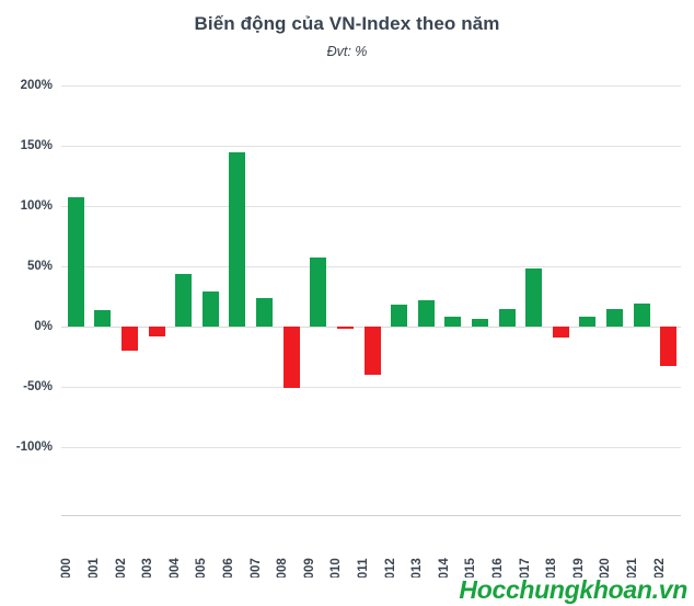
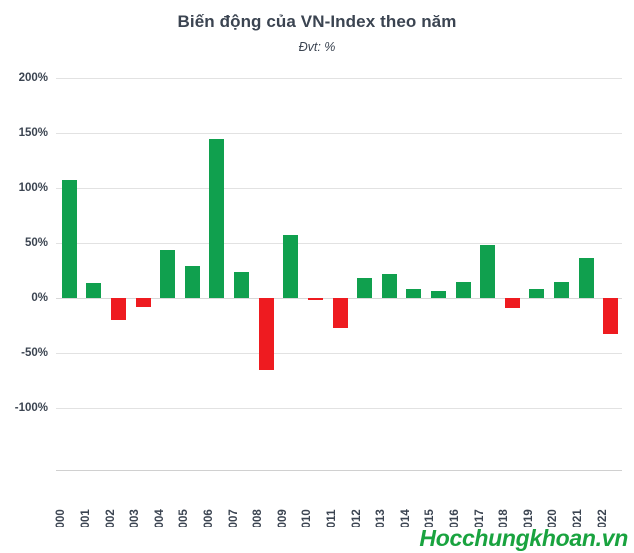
2008: -51% -> -65%
2011: -40% -> -27%
2021: 19% -> 36%
